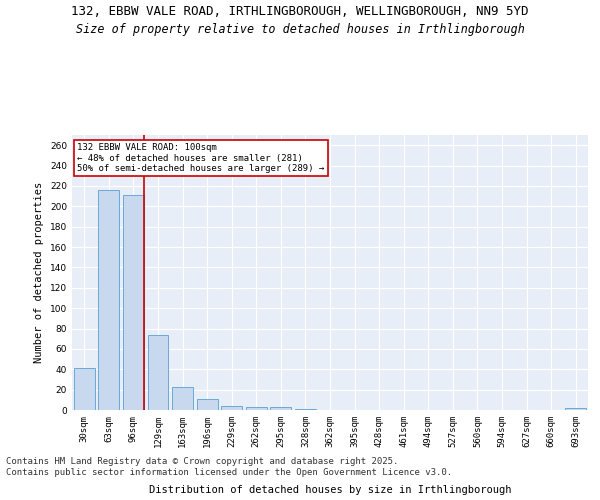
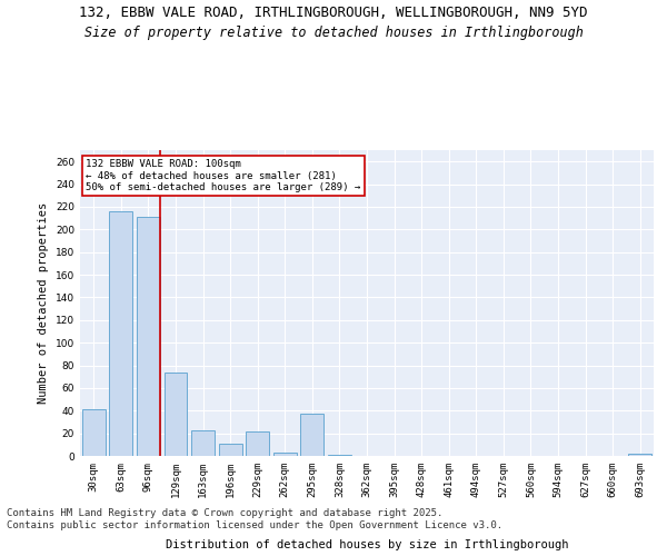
229sqm: 4 -> 22
295sqm: 3 -> 37
